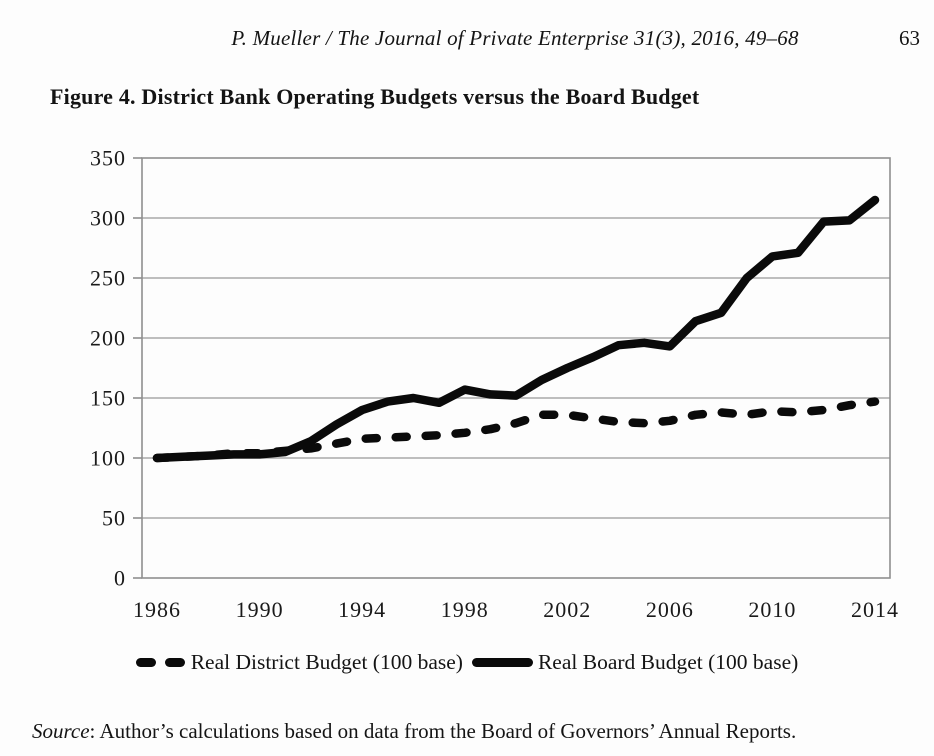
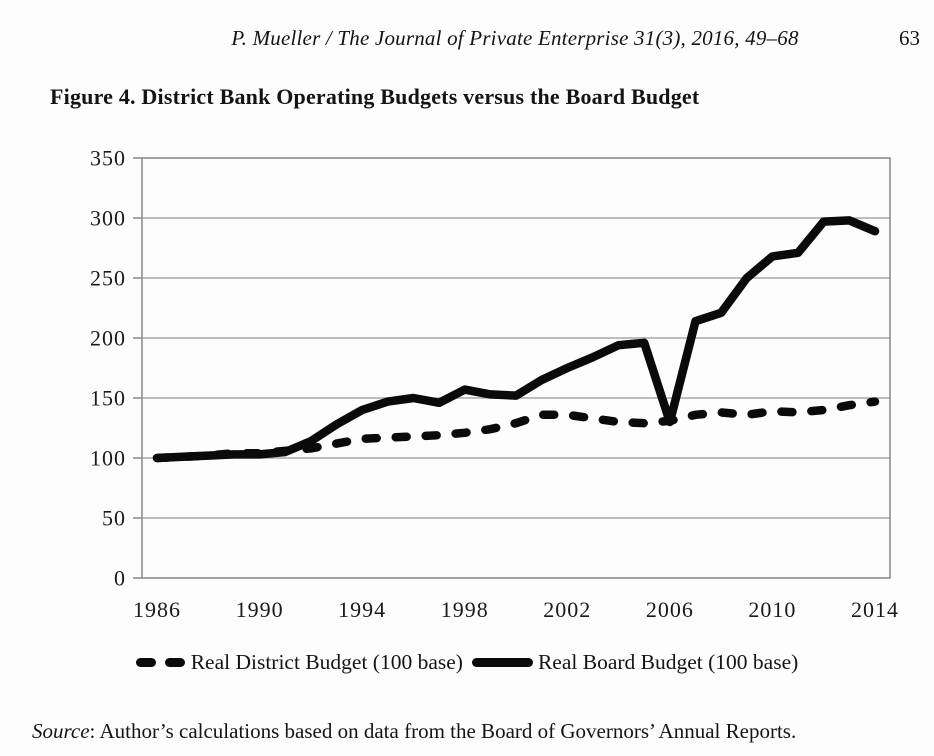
Real Board Budget (100 base)/2006: 193 -> 130
Real Board Budget (100 base)/2014: 315 -> 289
